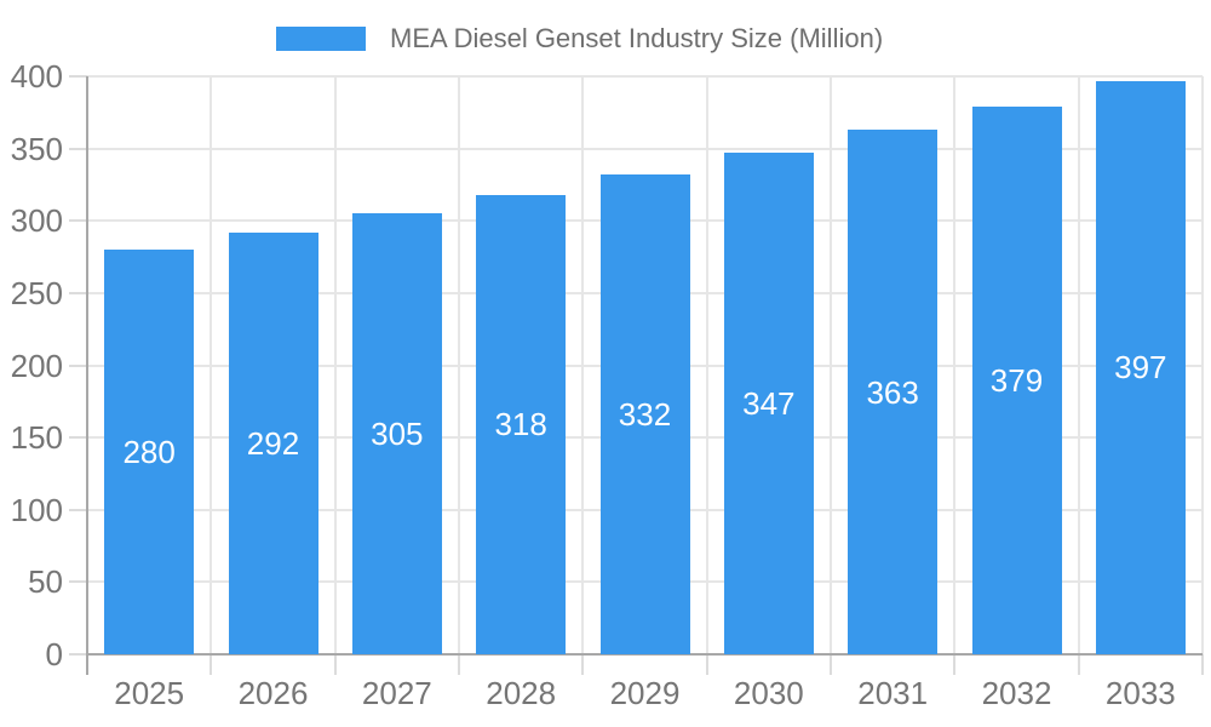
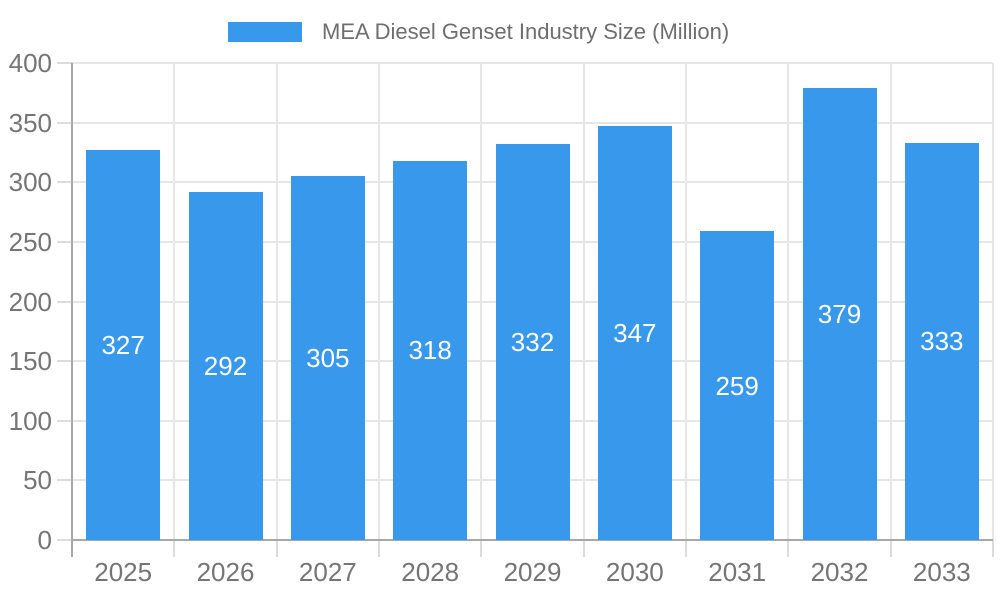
2025: 280 -> 327
2031: 363 -> 259
2033: 397 -> 333
